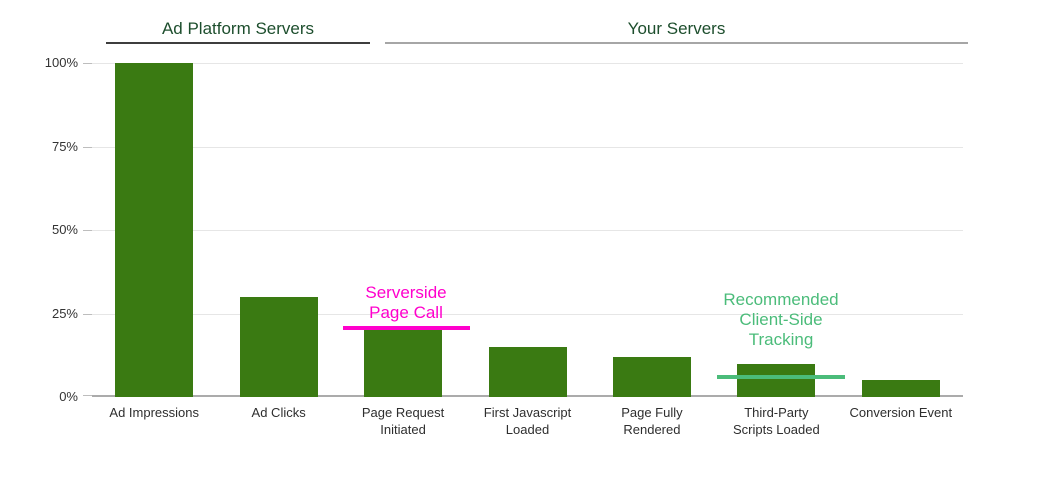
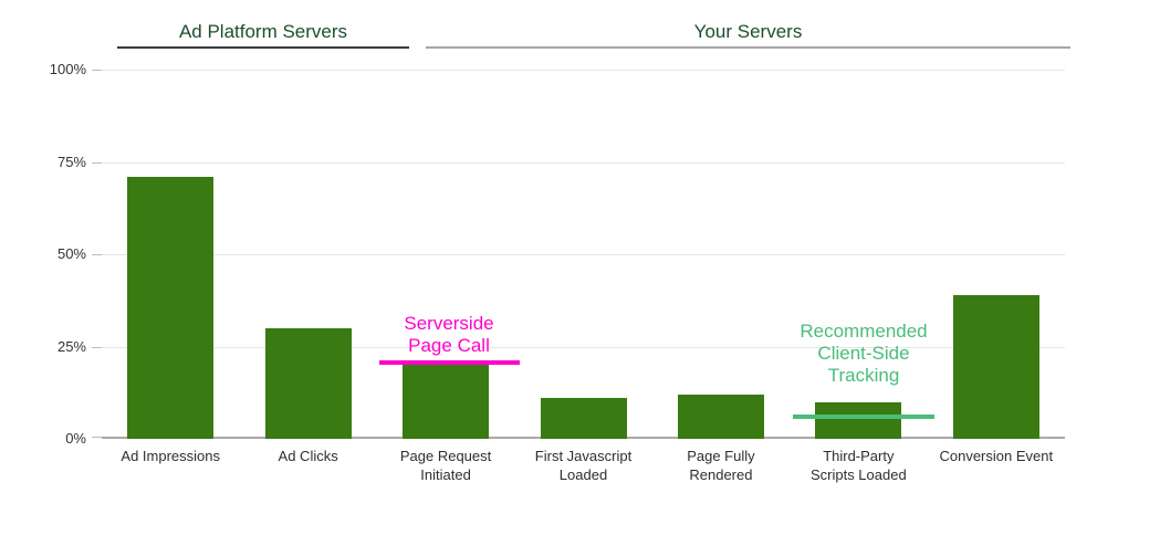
Ad Impressions: 100% -> 71%
First Javascript Loaded: 15% -> 11%
Conversion Event: 5% -> 39%
